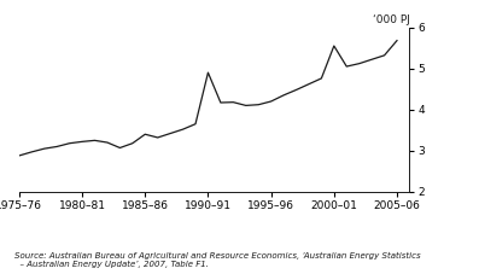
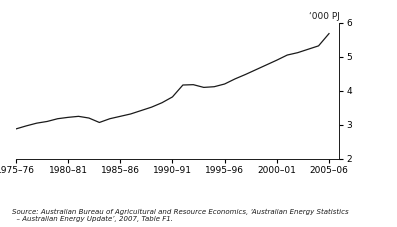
1985–86: 3.40 -> 3.25
1990–91: 4.90 -> 3.82
2000–01: 5.55 -> 4.90
